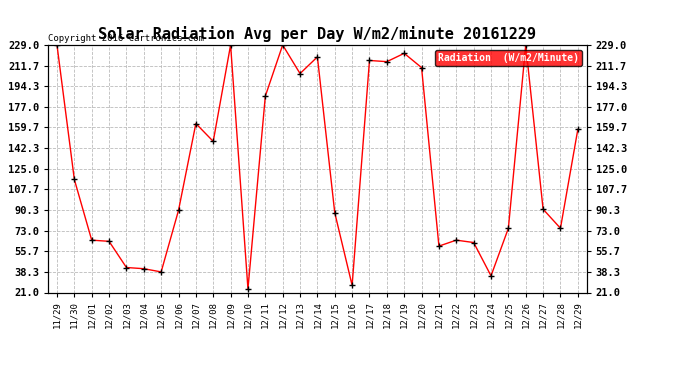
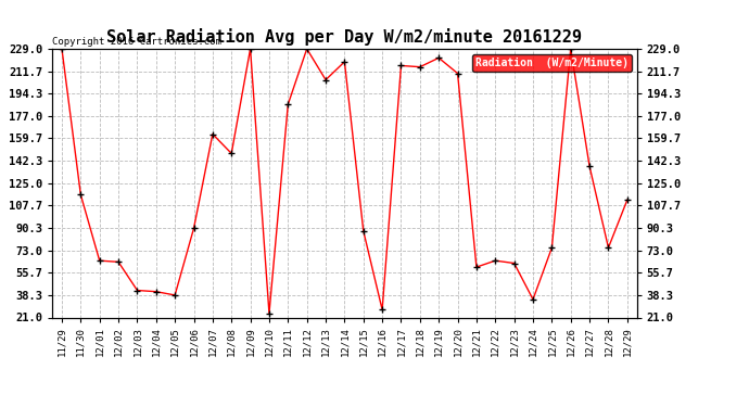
12/27: 91 -> 138
12/29: 158 -> 112
